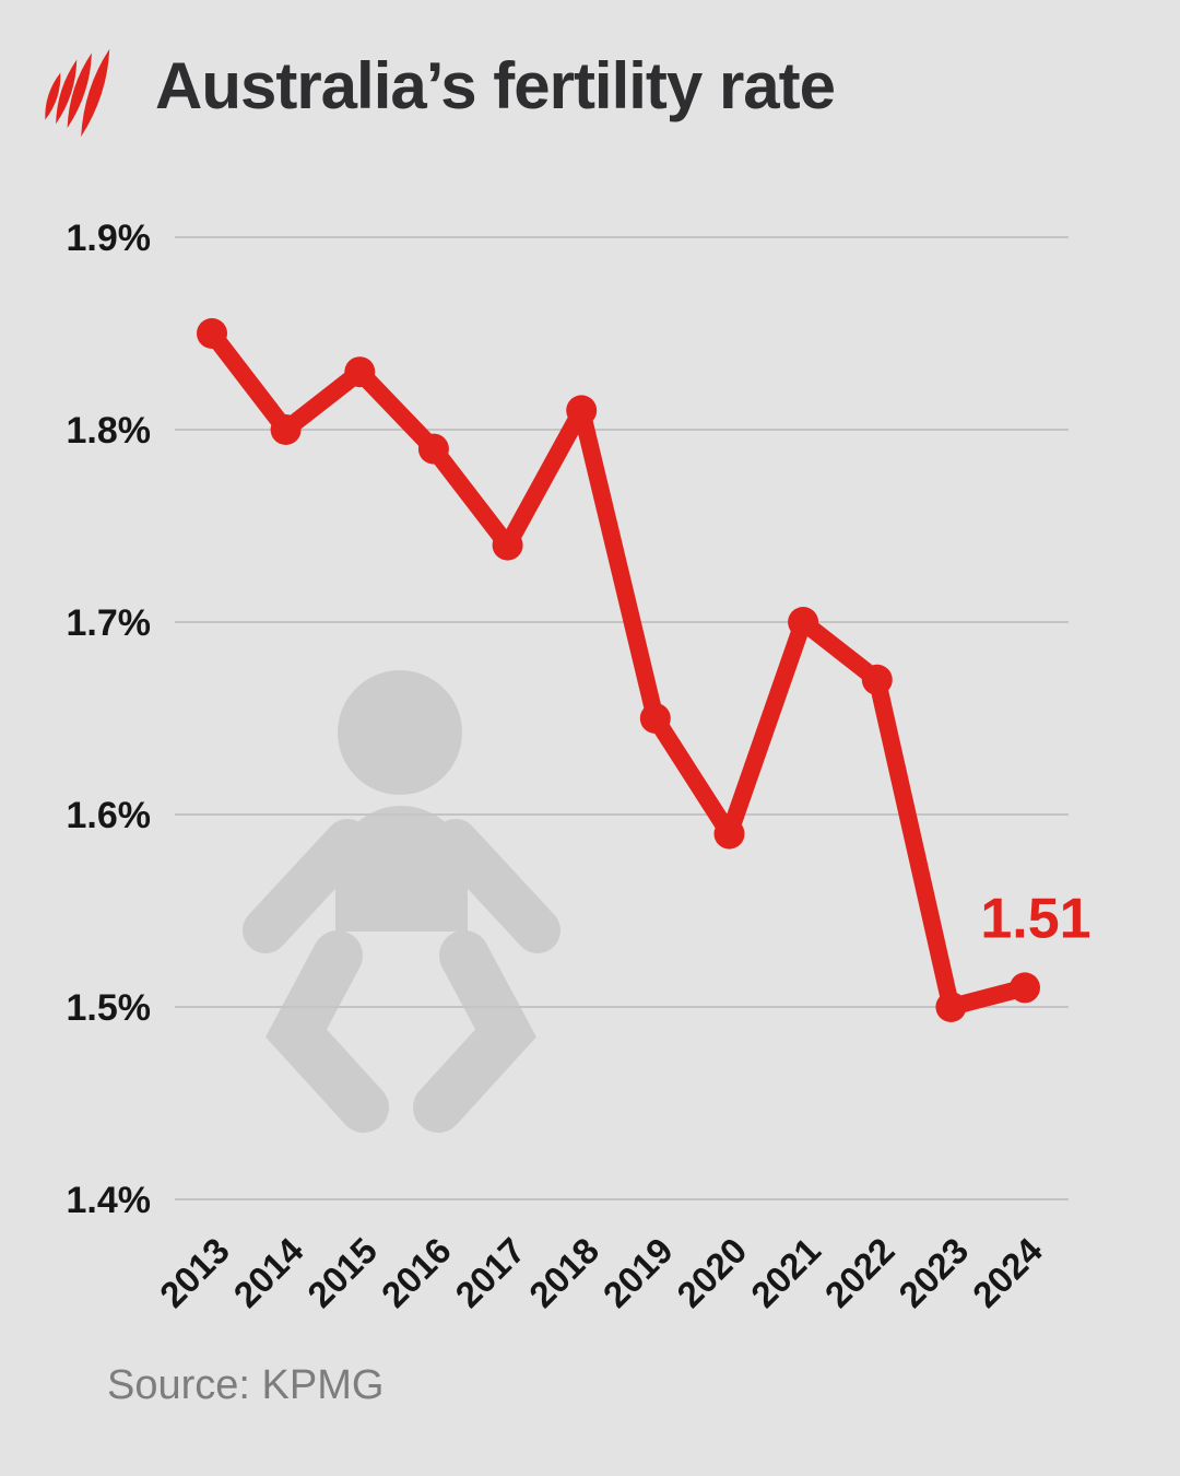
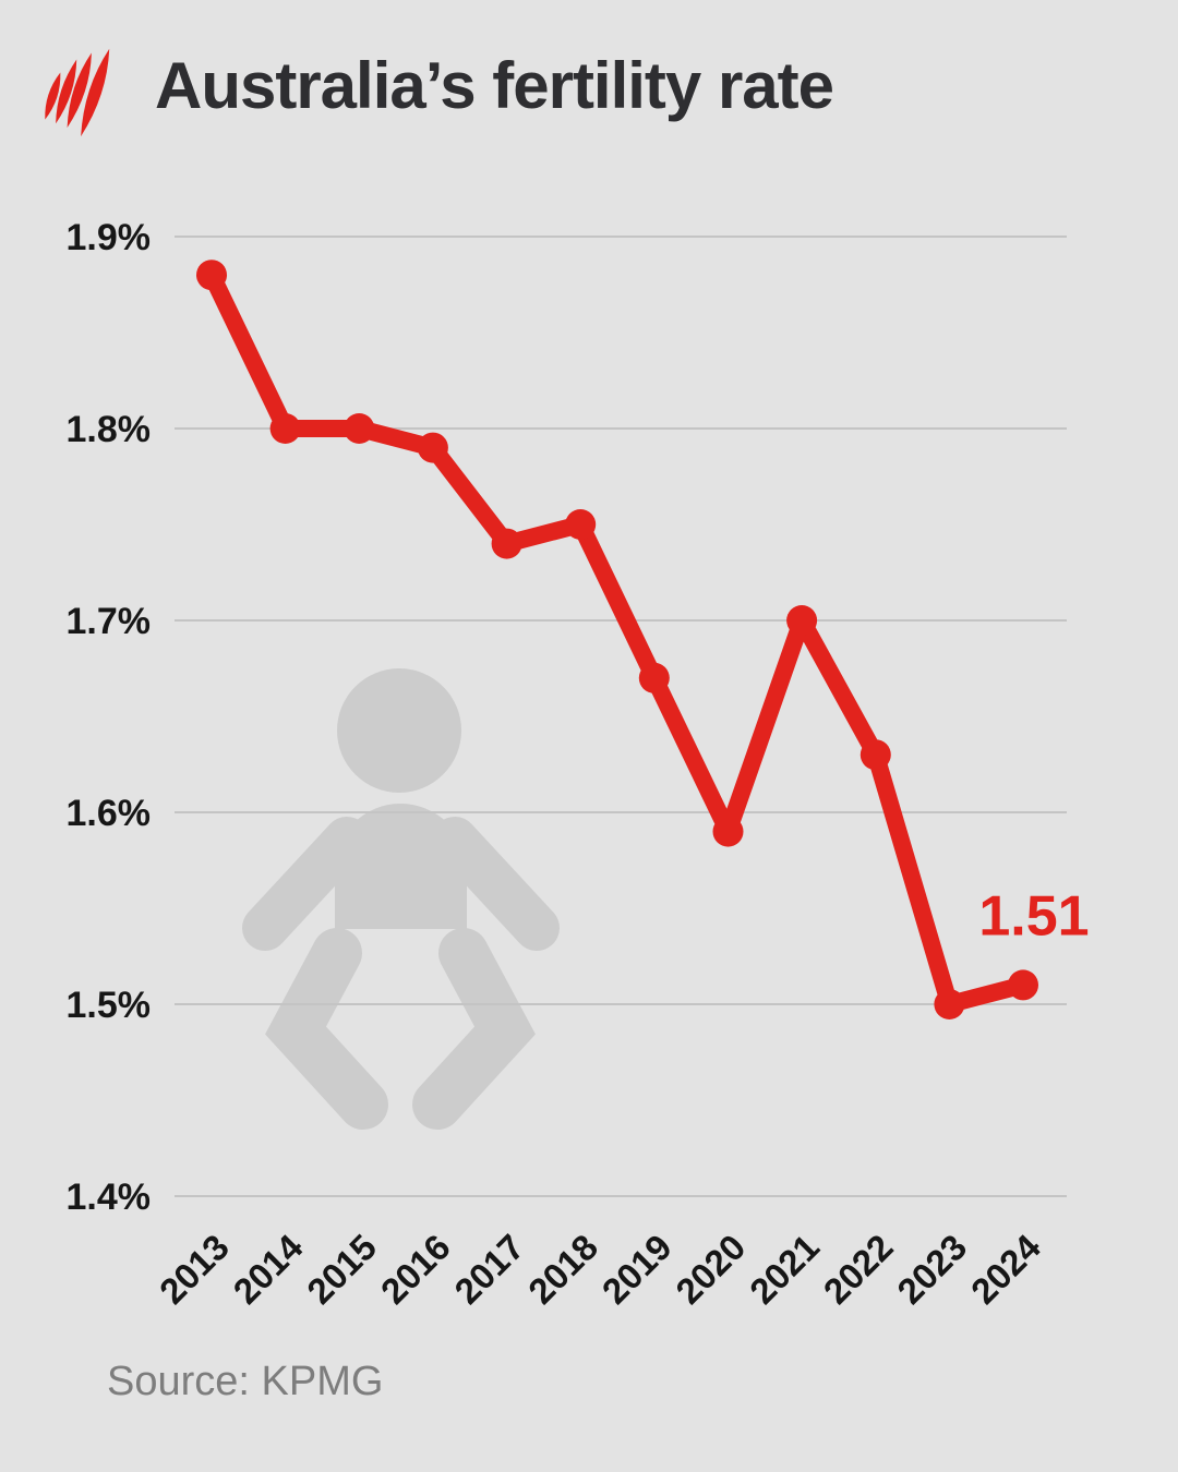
2013: 1.85% -> 1.88%
2015: 1.83% -> 1.80%
2018: 1.81% -> 1.75%
2019: 1.65% -> 1.67%
2022: 1.67% -> 1.63%
